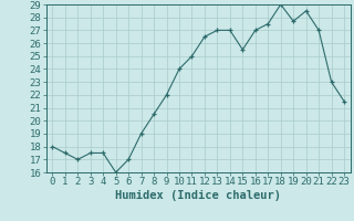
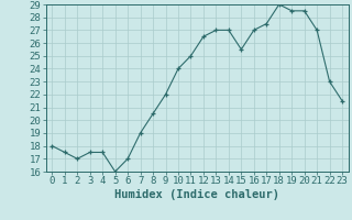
19: 27.7 -> 28.5
